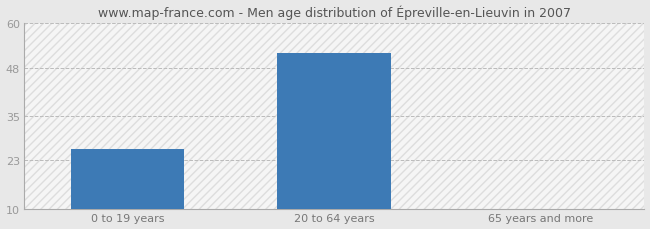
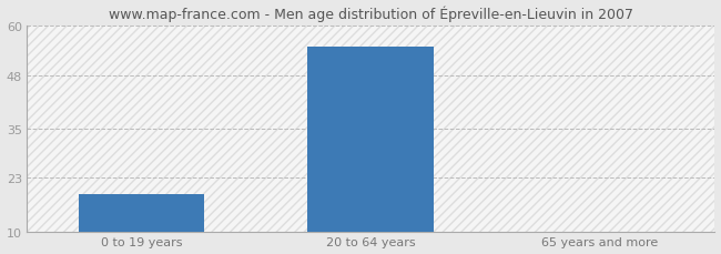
0 to 19 years: 26 -> 19
20 to 64 years: 52 -> 55
